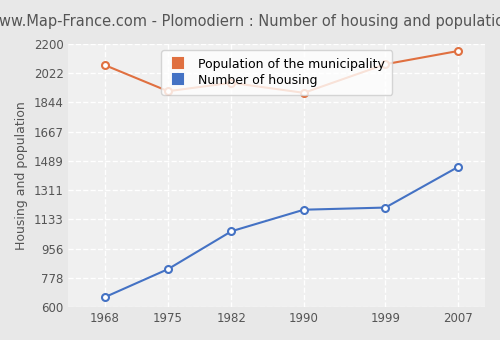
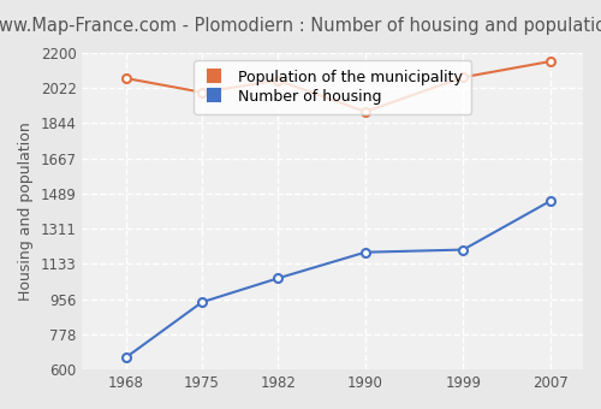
Number of housing/1975: 830 -> 940
Population of the municipality/1975: 1910 -> 2000
Population of the municipality/1982: 1960 -> 2060
